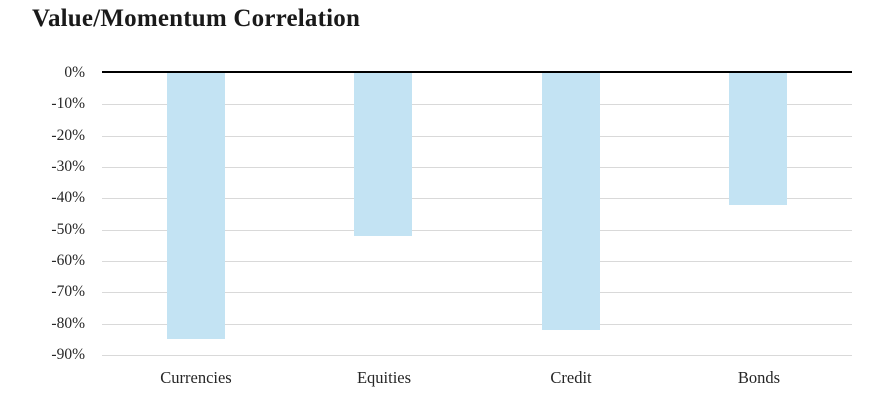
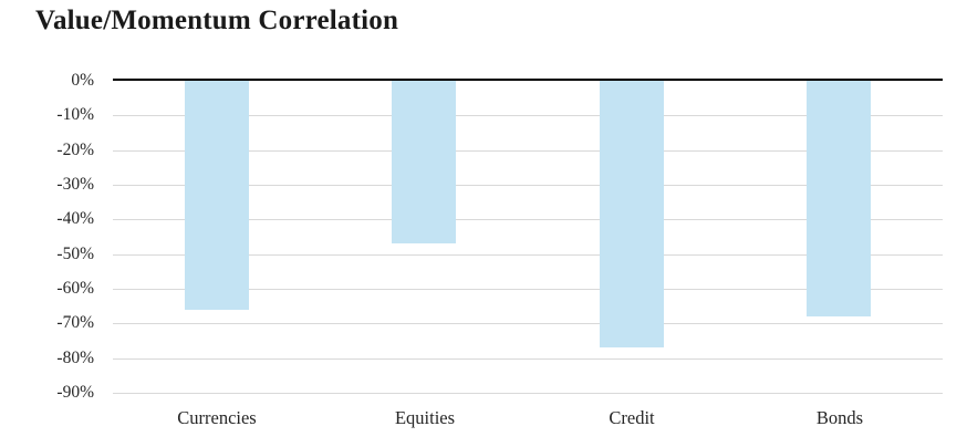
Currencies: -85% -> -66%
Equities: -52% -> -47%
Credit: -82% -> -77%
Bonds: -42% -> -68%
